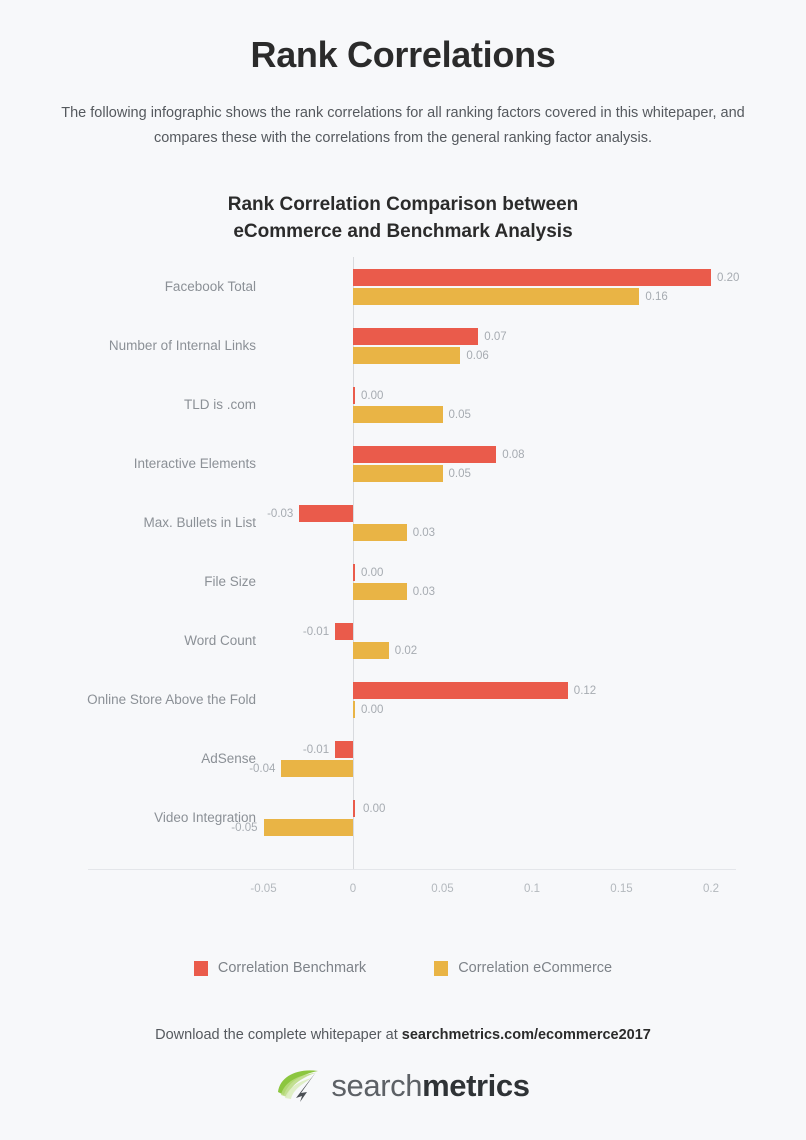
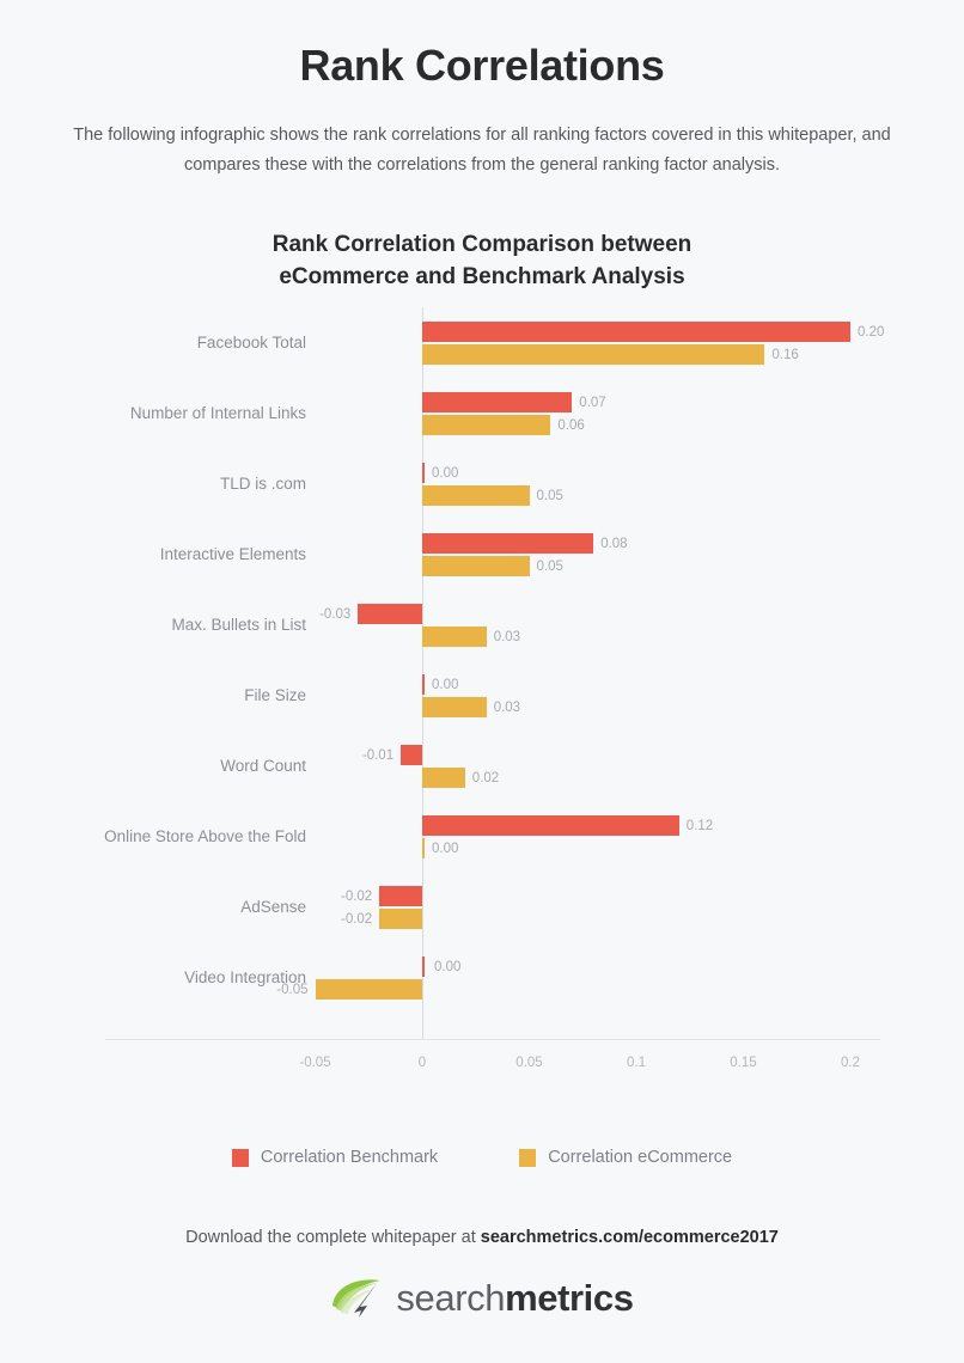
Correlation Benchmark/AdSense: -0.01 -> -0.02
Correlation eCommerce/AdSense: -0.04 -> -0.02
